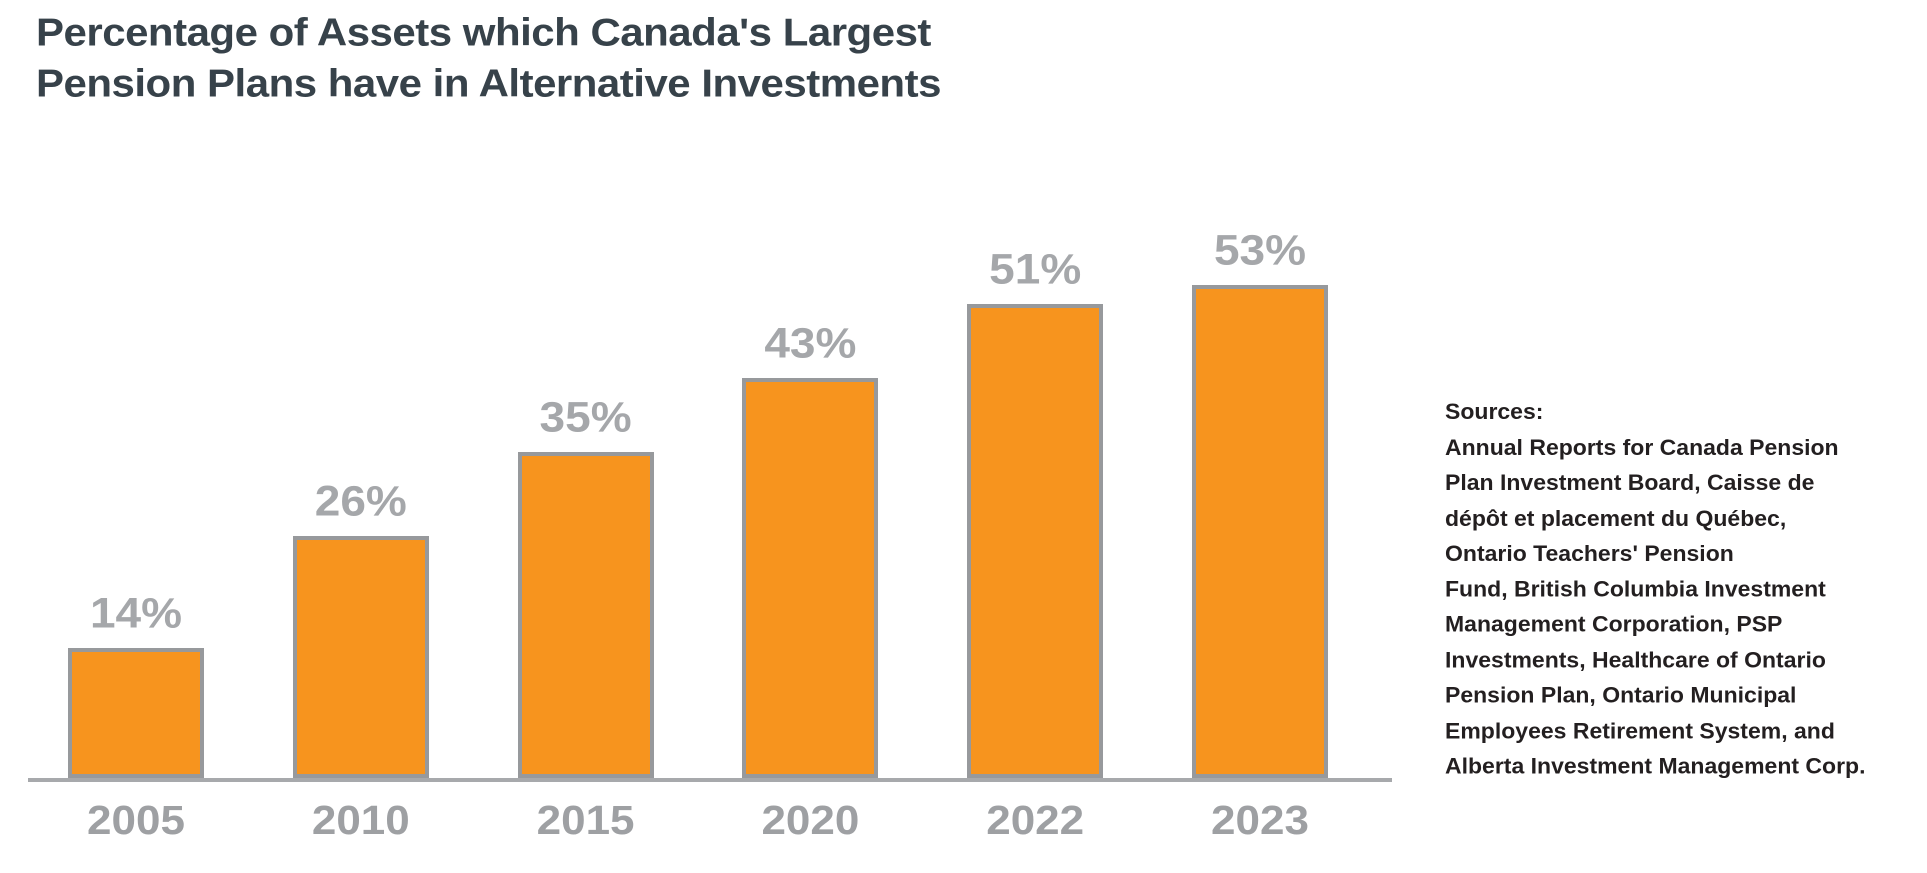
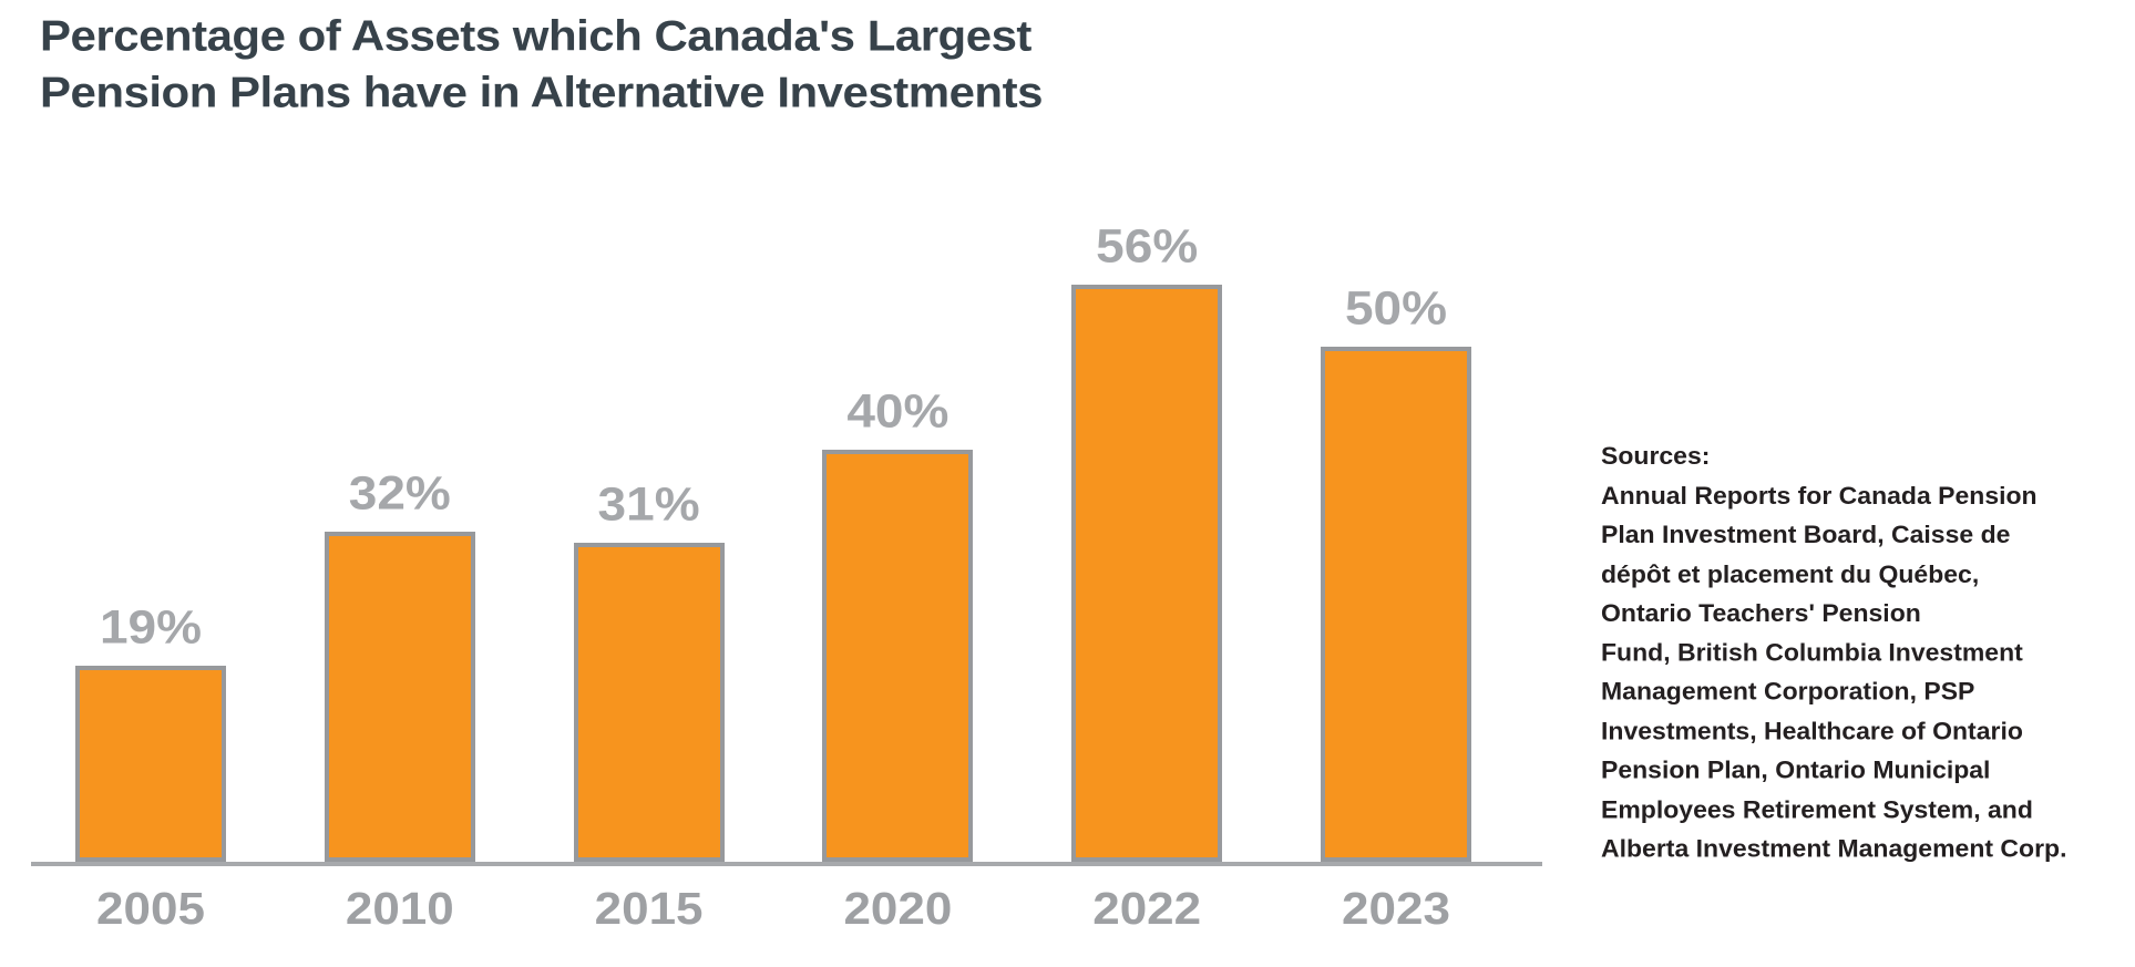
2005: 14% -> 19%
2010: 26% -> 32%
2015: 35% -> 31%
2020: 43% -> 40%
2022: 51% -> 56%
2023: 53% -> 50%
